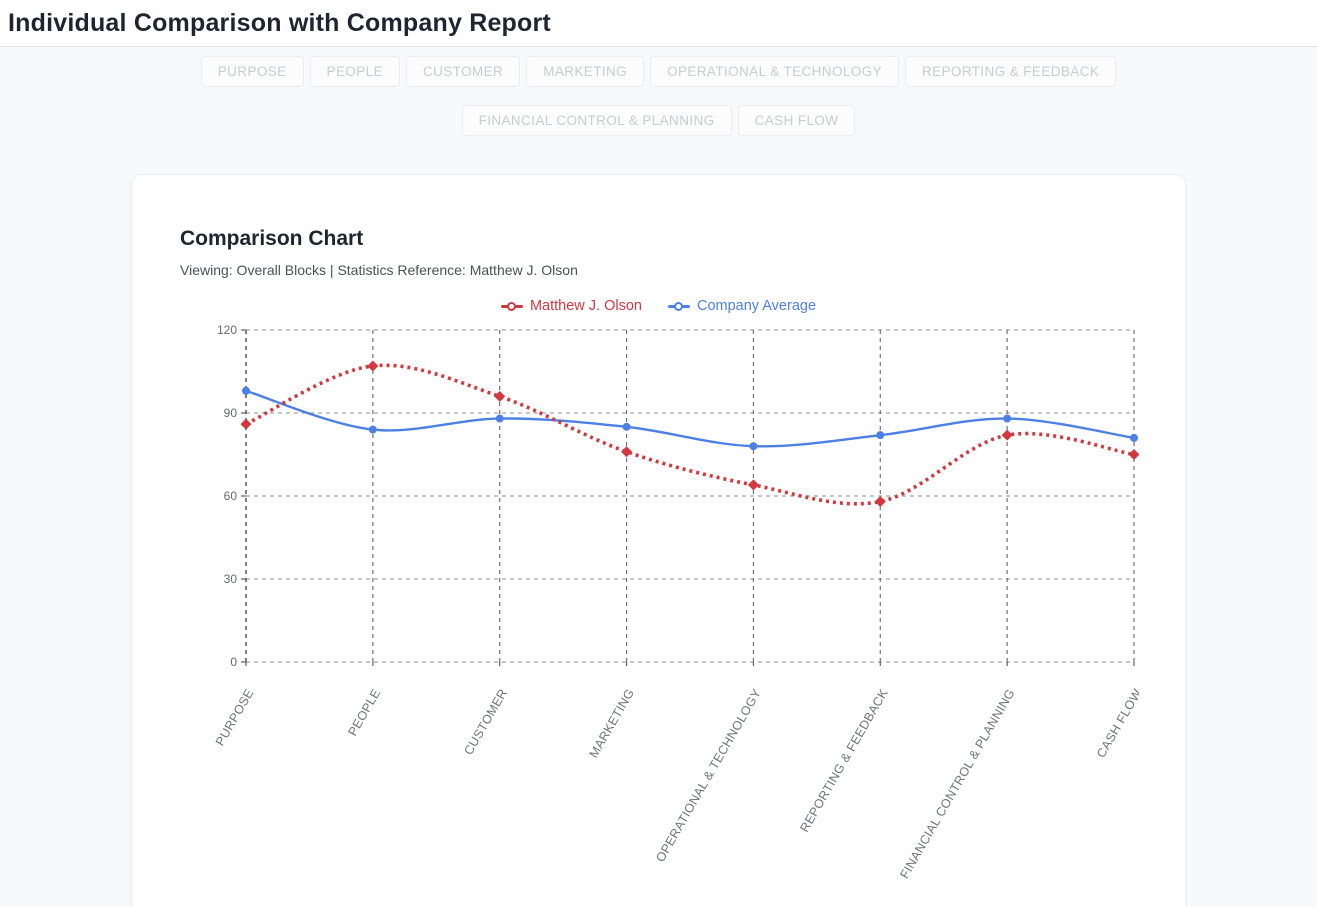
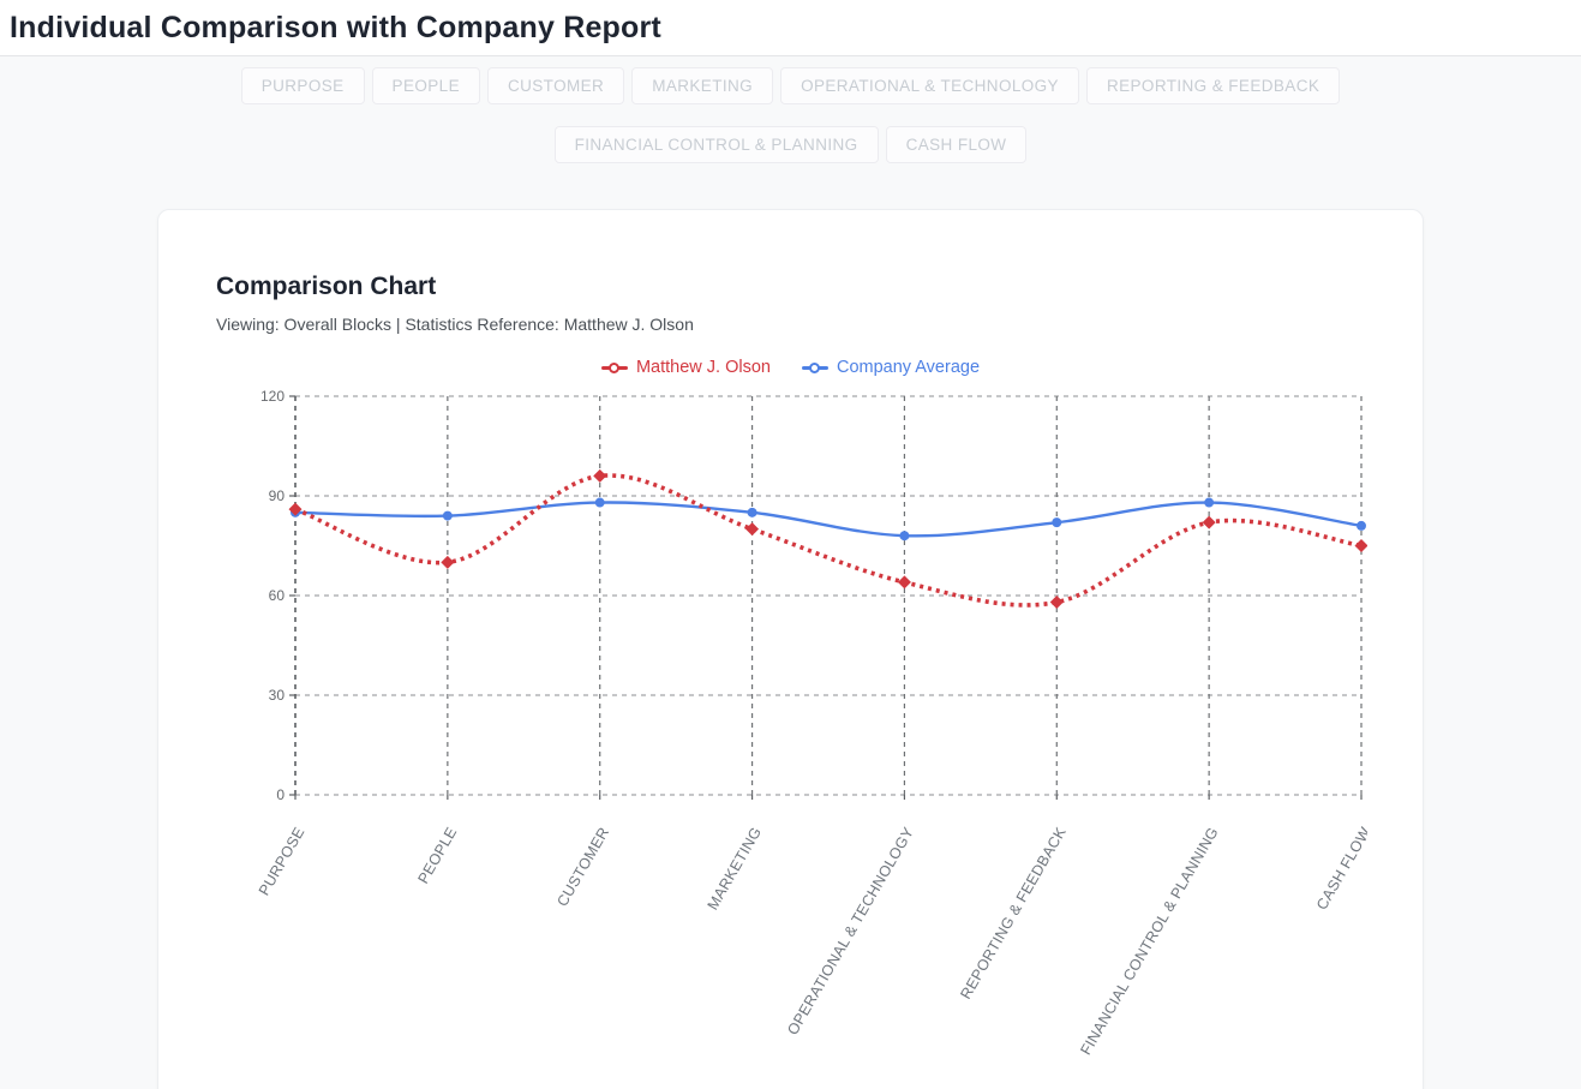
Company Average/PURPOSE: 98 -> 85
Matthew J. Olson/PEOPLE: 107 -> 70
Matthew J. Olson/MARKETING: 76 -> 80
